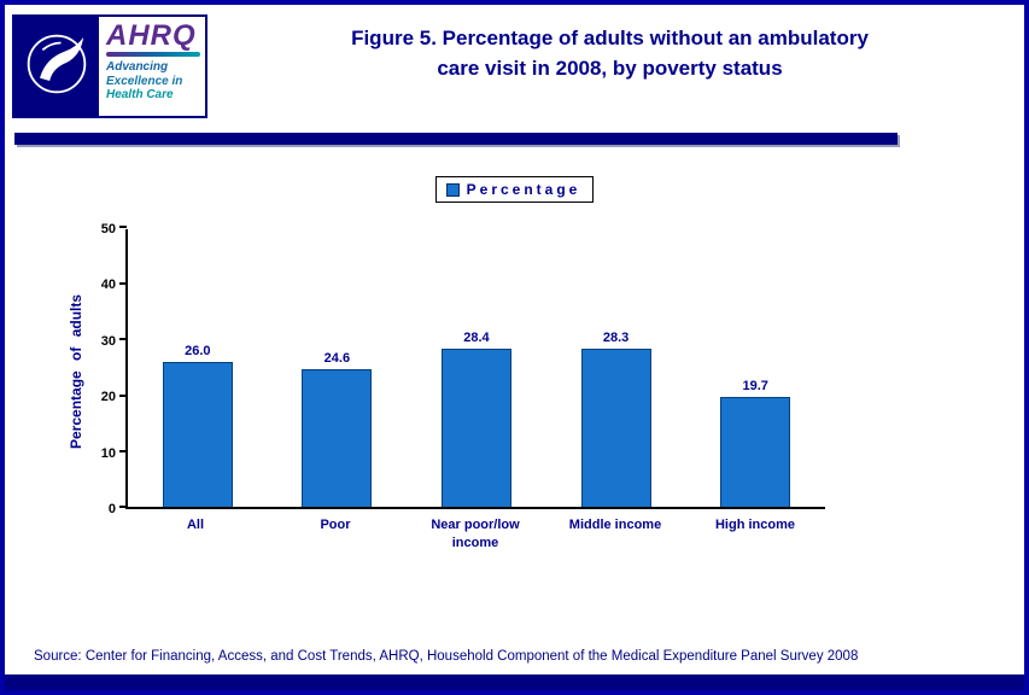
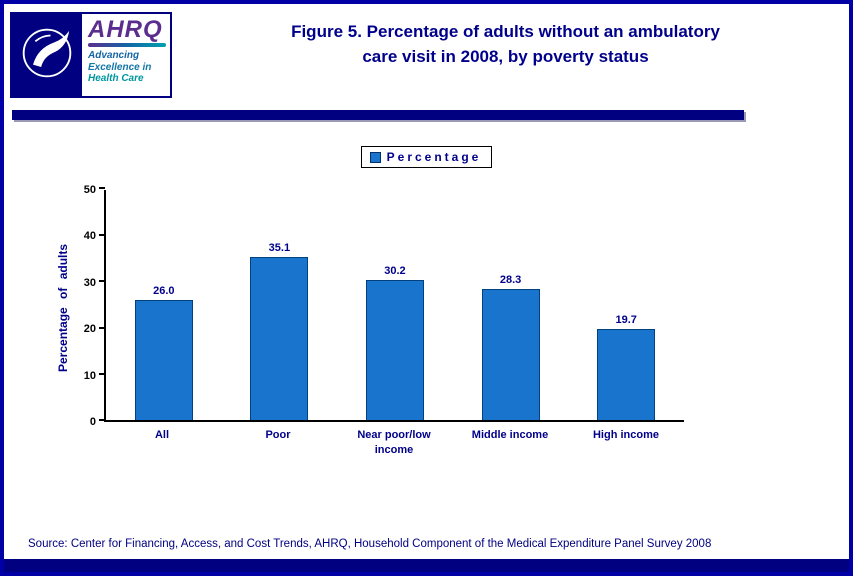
Poor: 24.6 -> 35.1
Near poor/low income: 28.4 -> 30.2
